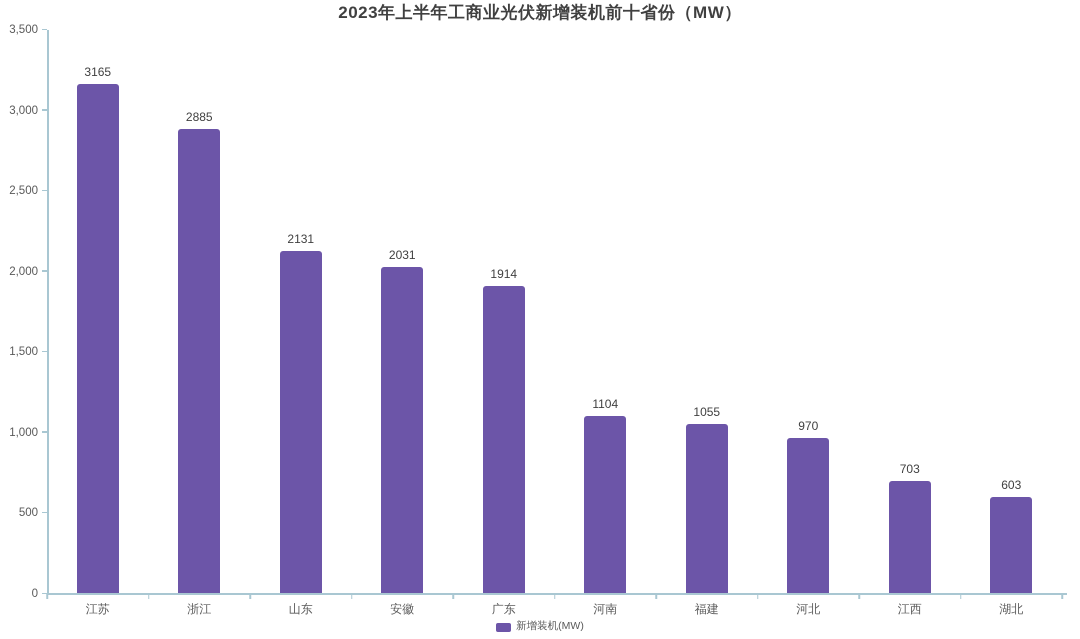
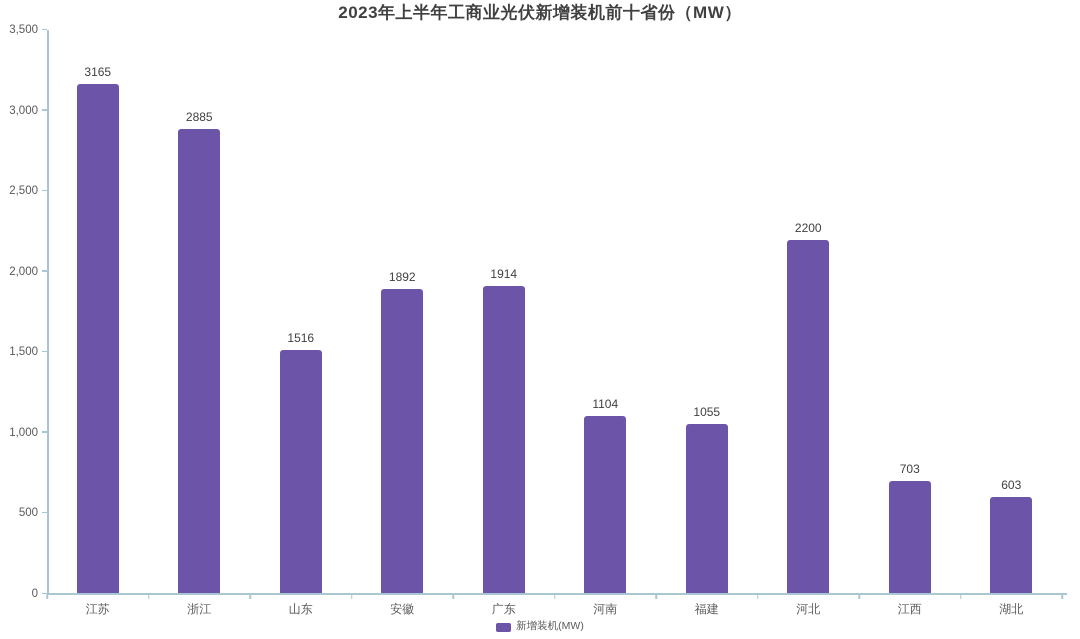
山东: 2131 -> 1516
安徽: 2031 -> 1892
河北: 970 -> 2200
